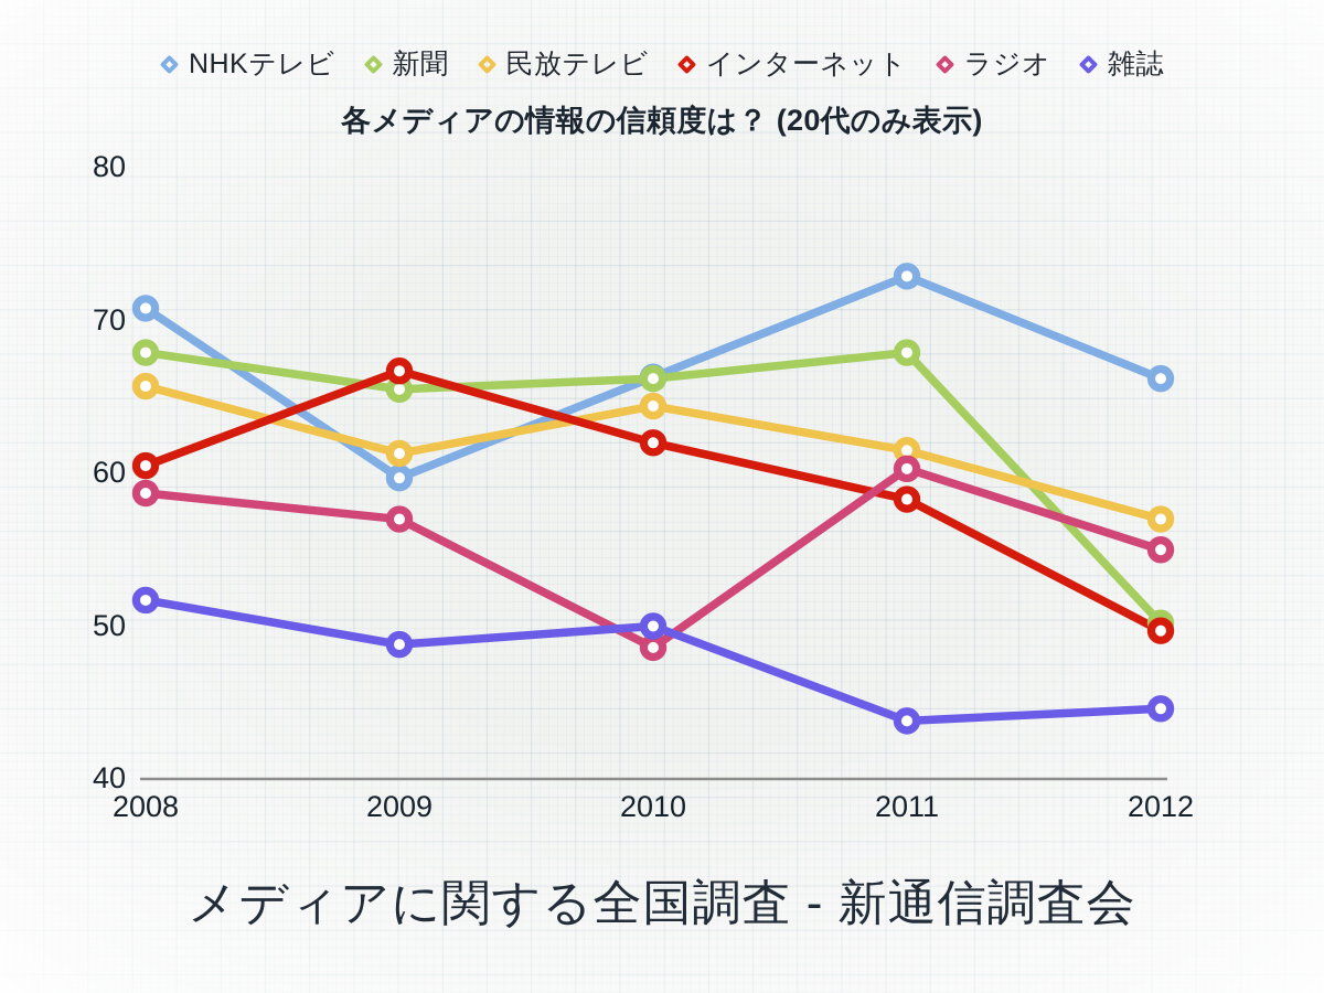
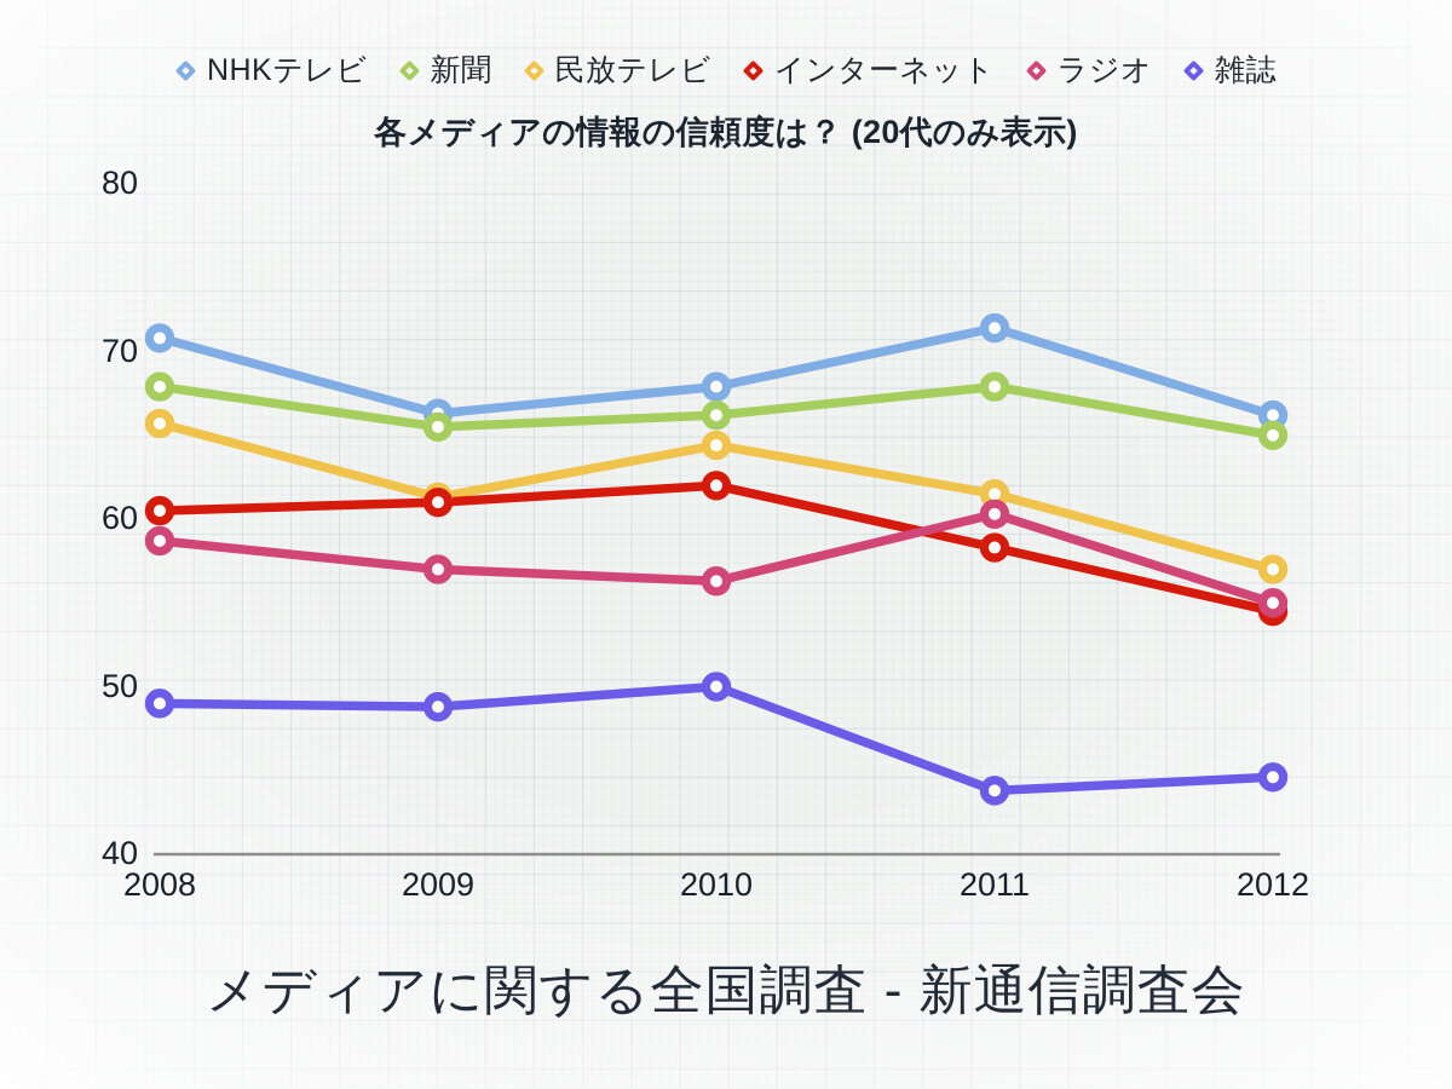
雑誌/2008: 51.7 -> 49.0
NHKテレビ/2009: 59.7 -> 66.3
インターネット/2009: 66.7 -> 61.0
NHKテレビ/2010: 66.3 -> 67.9
ラジオ/2010: 48.6 -> 56.3
NHKテレビ/2011: 72.9 -> 71.4
新聞/2012: 50.2 -> 65.0
インターネット/2012: 49.7 -> 54.5
